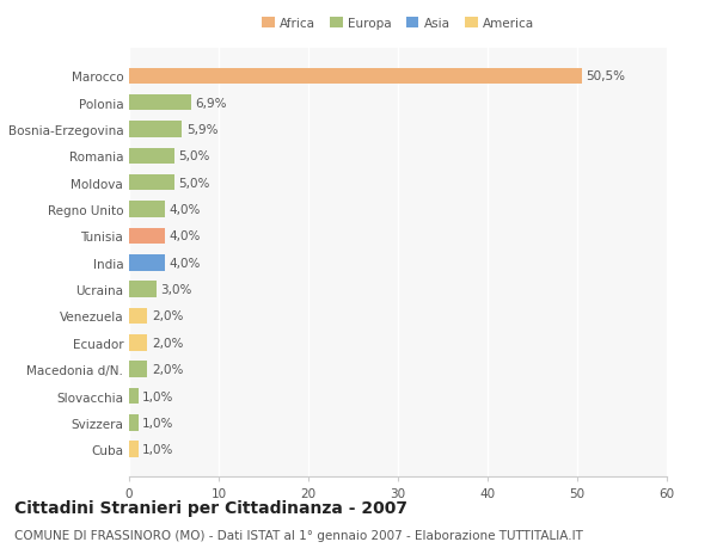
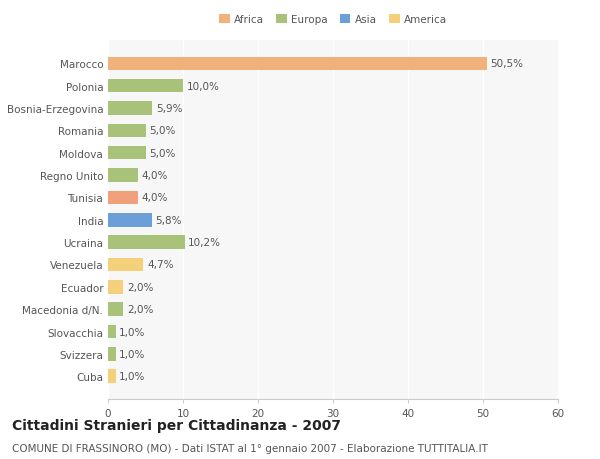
Polonia: 6,9% -> 10,0%
India: 4,0% -> 5,8%
Ucraina: 3,0% -> 10,2%
Venezuela: 2,0% -> 4,7%
